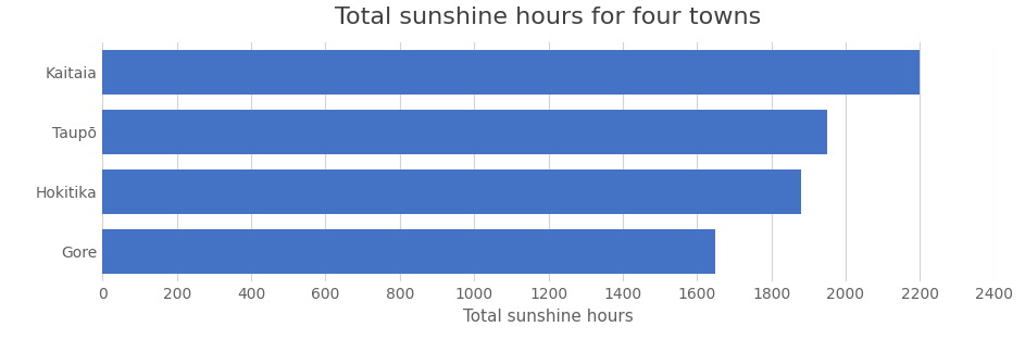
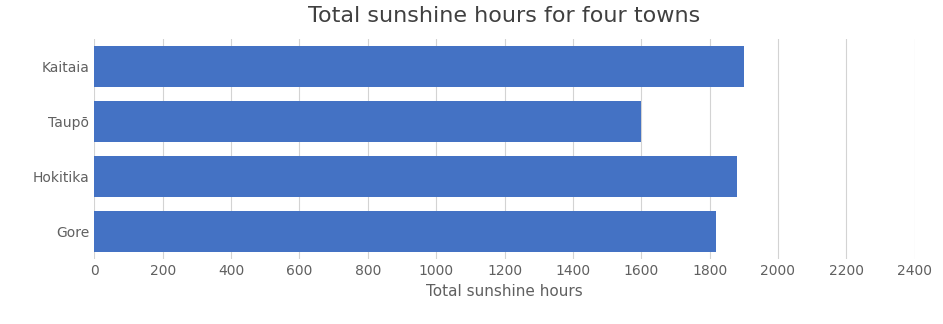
Kaitaia: 2200 -> 1900
Taupō: 1950 -> 1600
Gore: 1650 -> 1820
